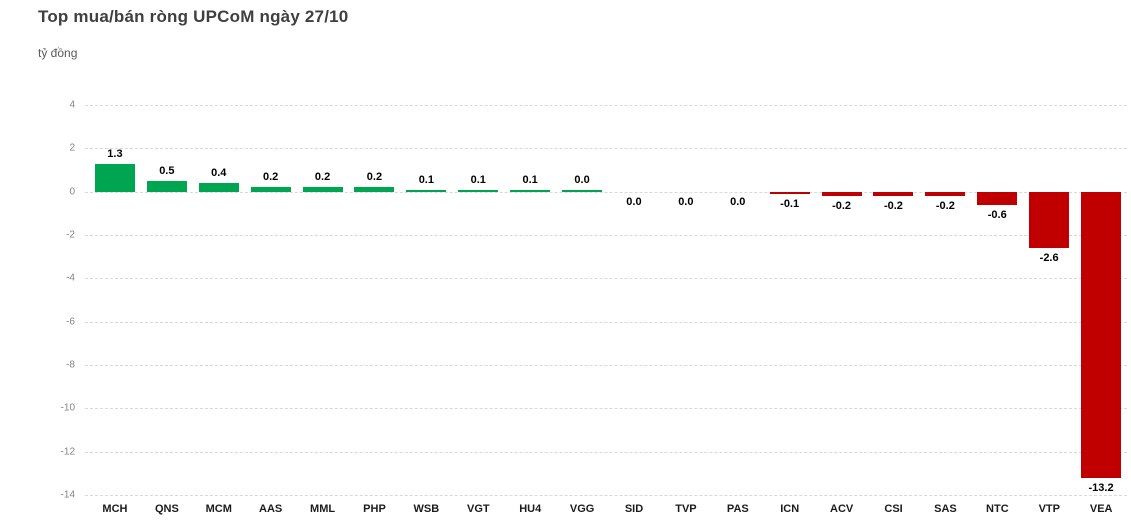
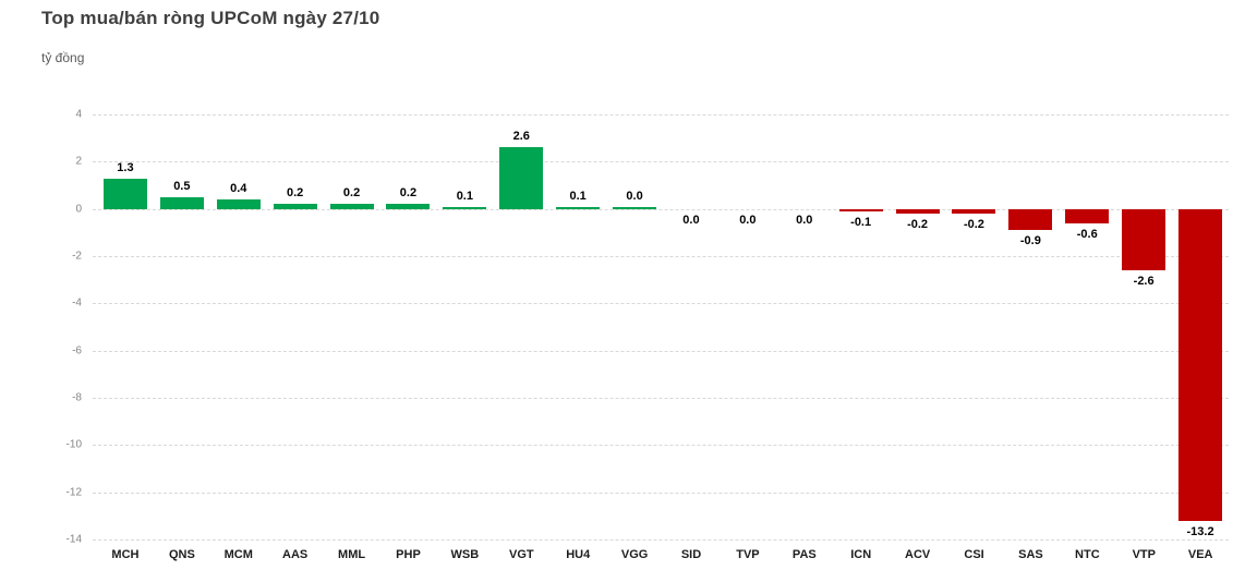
VGT: 0.1 -> 2.6
SAS: -0.2 -> -0.9
